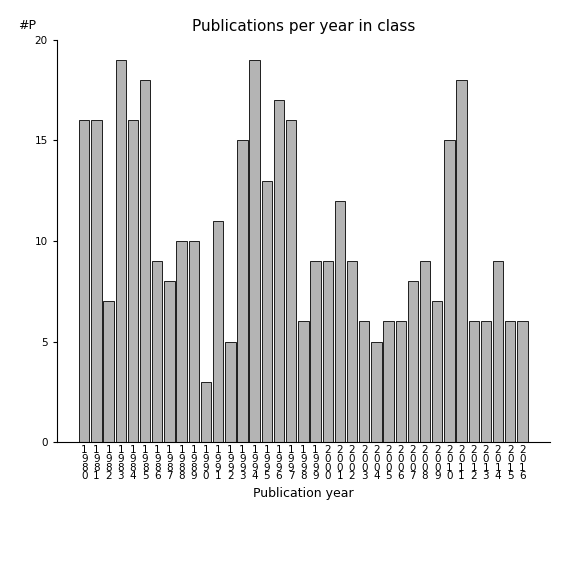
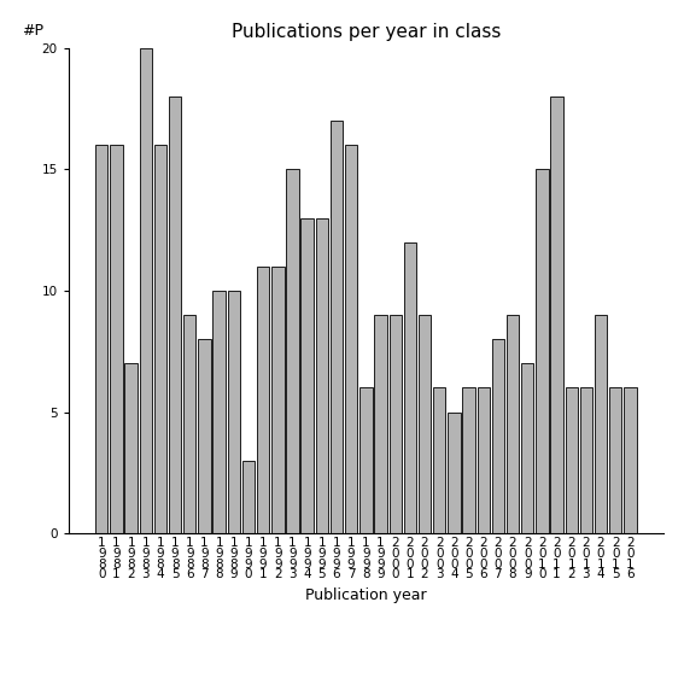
1 9 8 3: 19 -> 20
1 9 9 2: 5 -> 11
1 9 9 4: 19 -> 13
